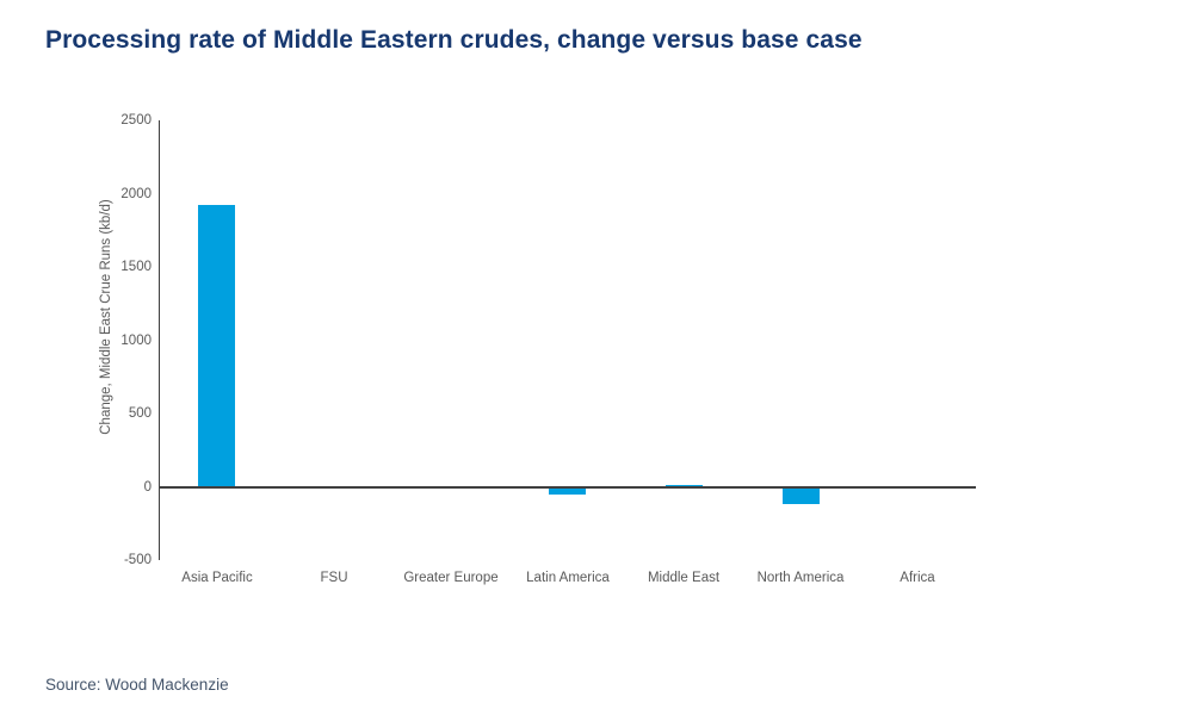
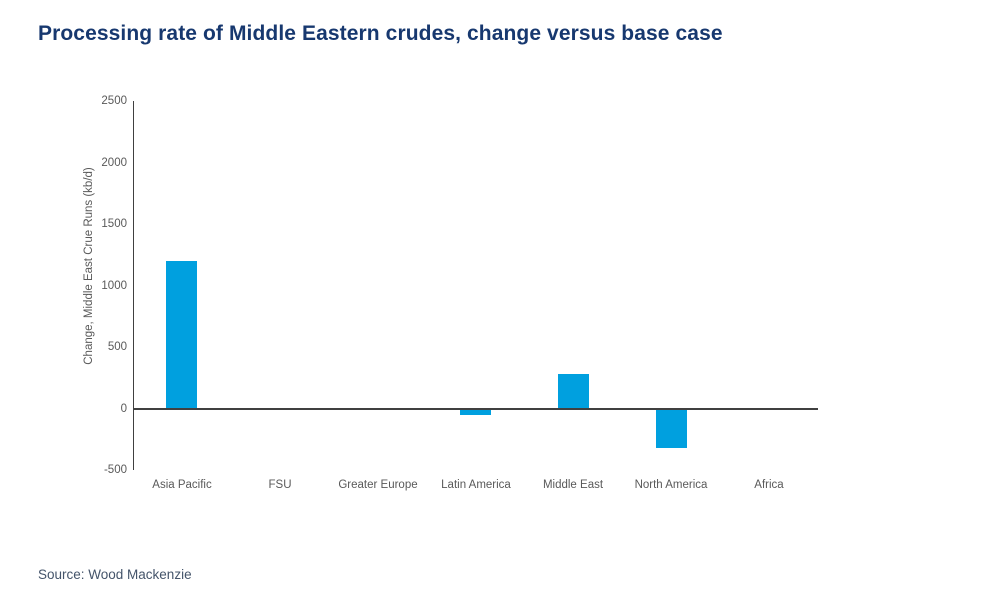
Asia Pacific: 1920 -> 1200
Middle East: 20 -> 280
North America: -110 -> -320
